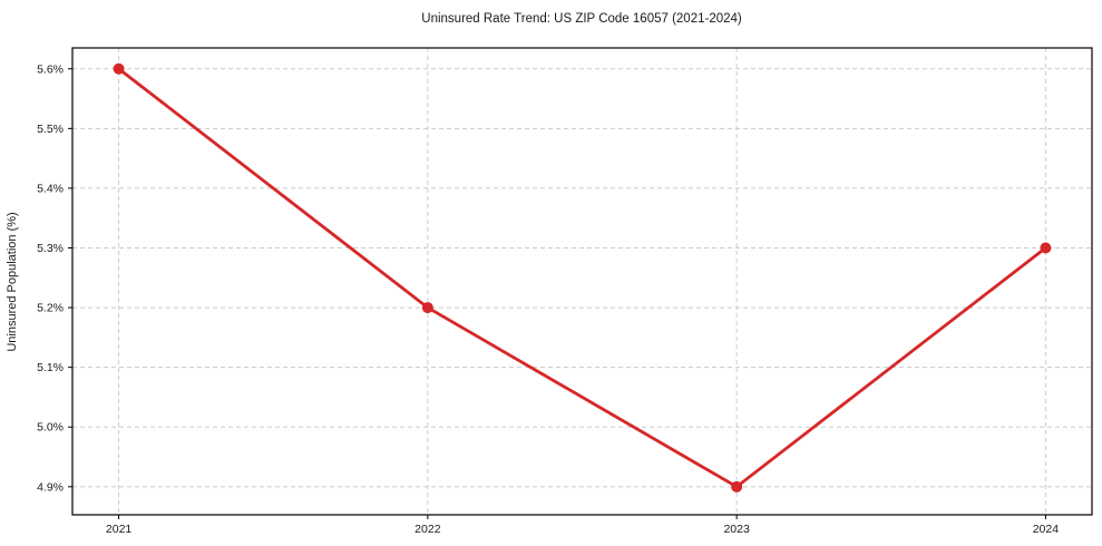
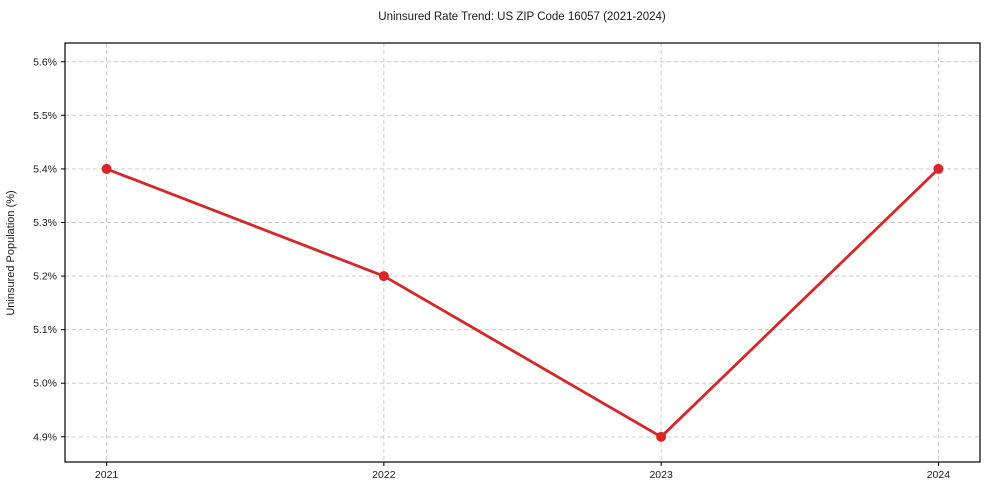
2021: 5.6% -> 5.4%
2024: 5.3% -> 5.4%
